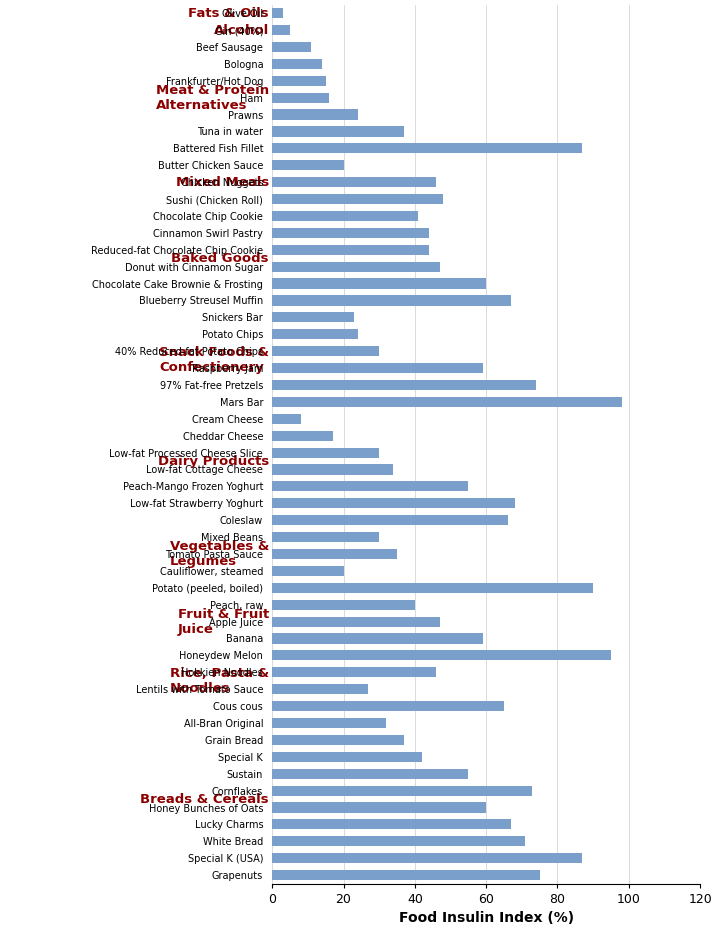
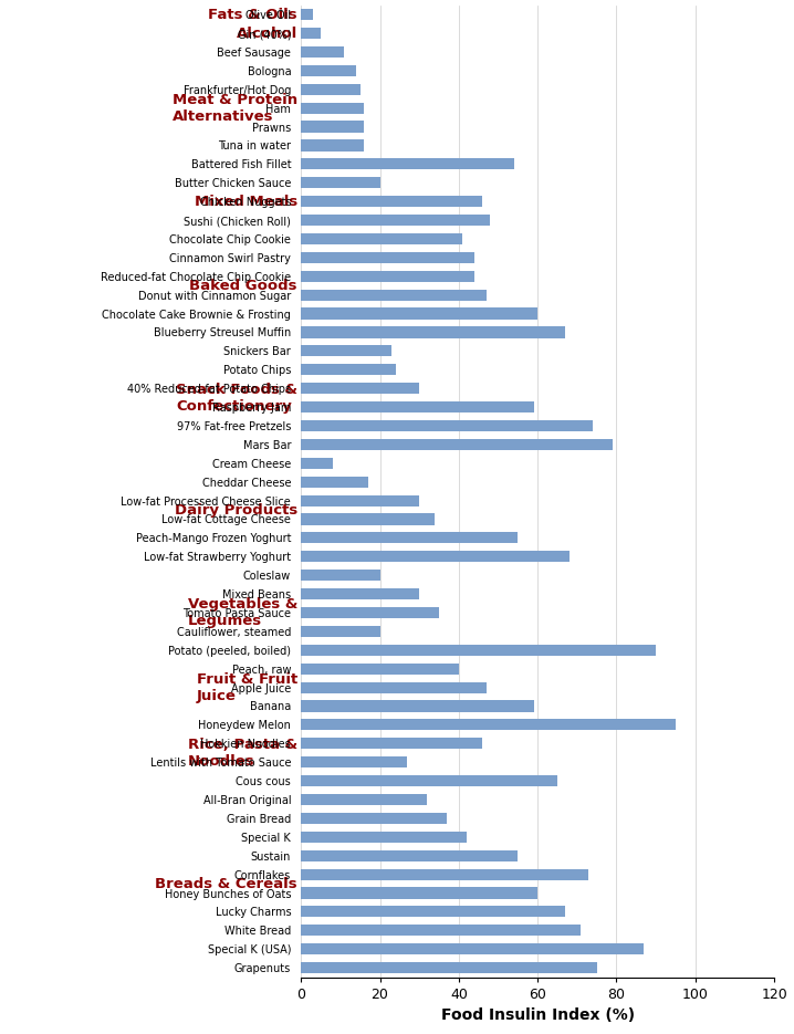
Prawns: 24 -> 16
Tuna in water: 37 -> 16
Battered Fish Fillet: 87 -> 54
Mars Bar: 98 -> 79
Coleslaw: 66 -> 20
